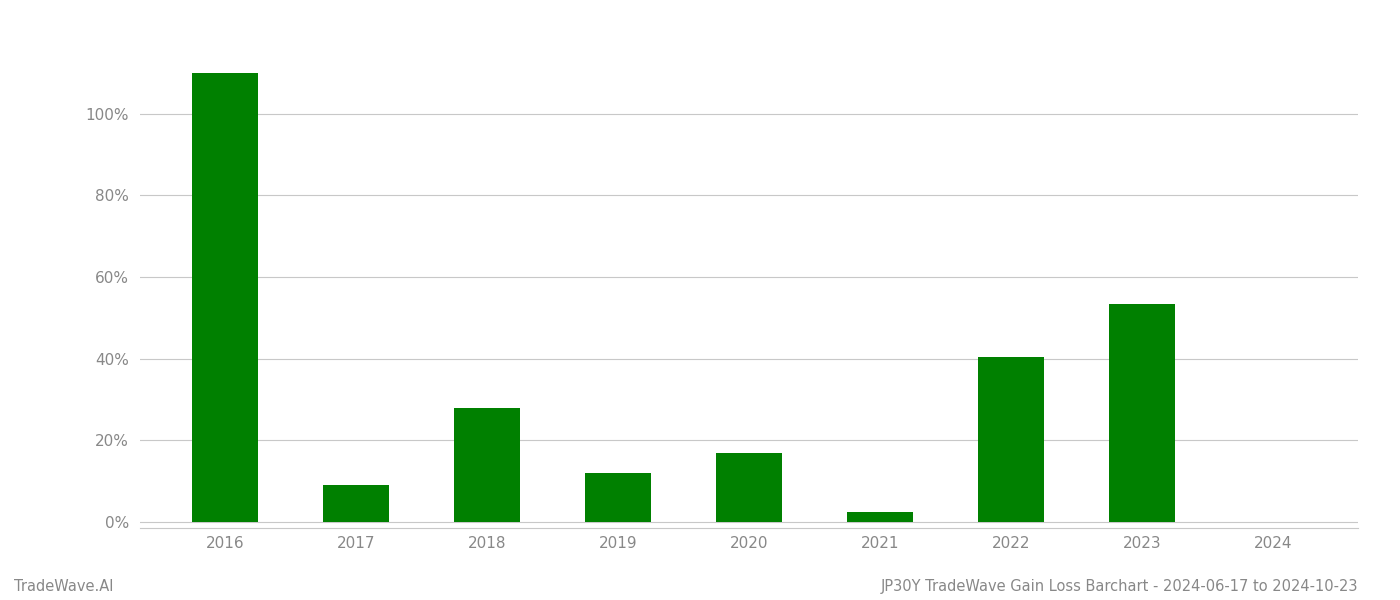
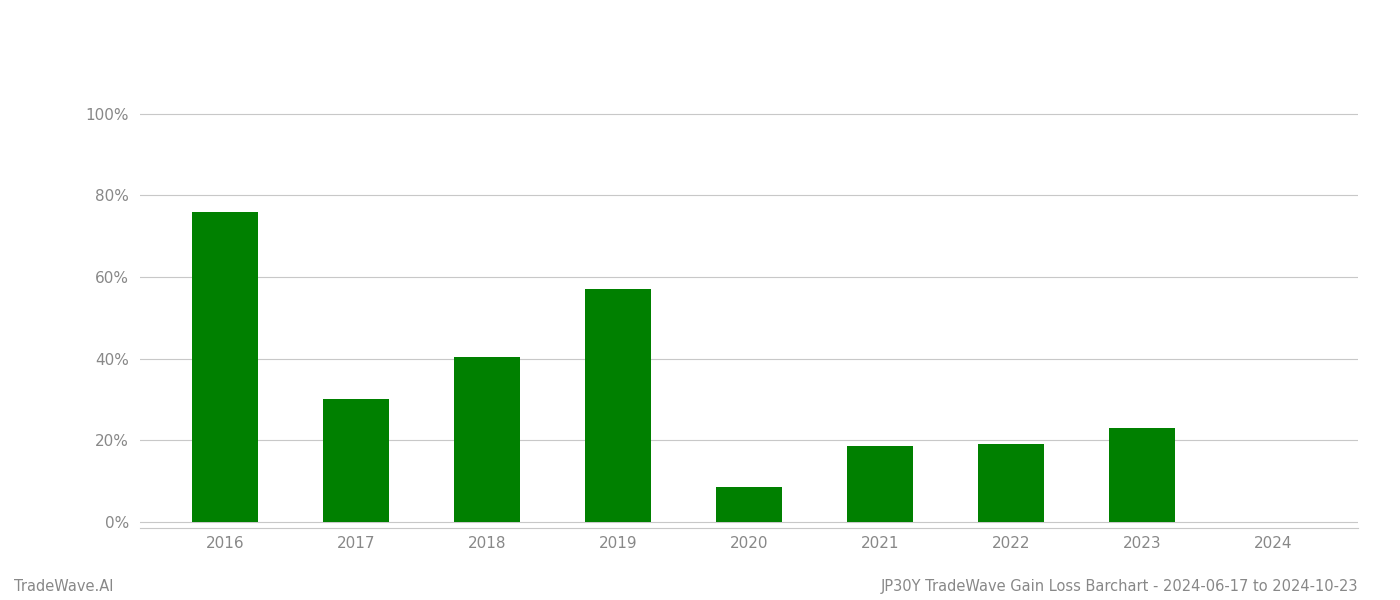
2016: 110.0% -> 76.0%
2017: 9.0% -> 30.0%
2018: 28.0% -> 40.5%
2019: 12.0% -> 57.0%
2020: 17.0% -> 8.5%
2021: 2.5% -> 18.5%
2022: 40.5% -> 19.0%
2023: 53.5% -> 23.0%
